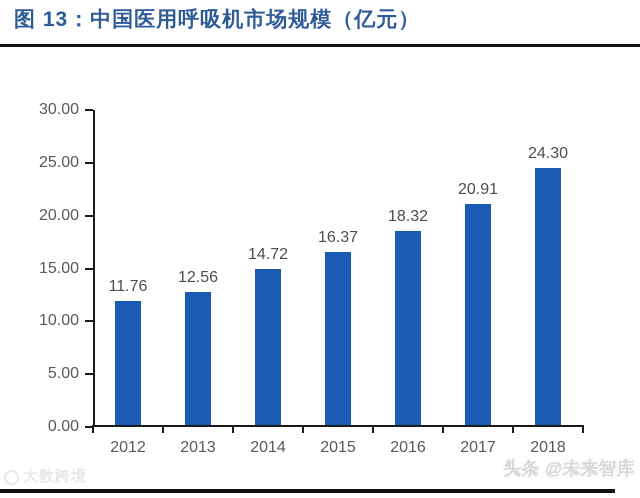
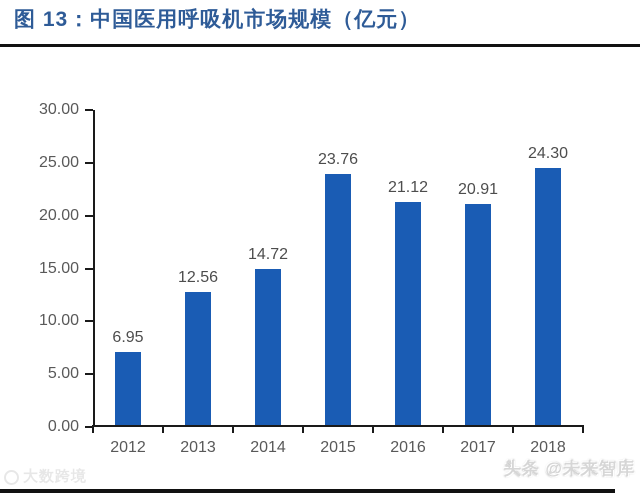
2012: 11.76 -> 6.95
2015: 16.37 -> 23.76
2016: 18.32 -> 21.12
